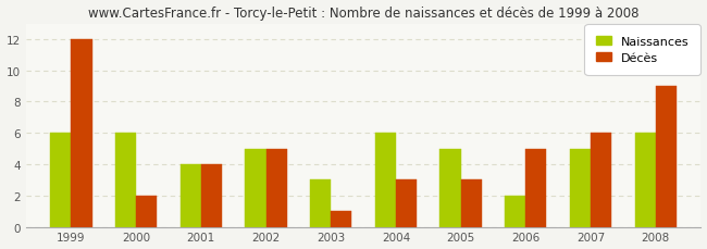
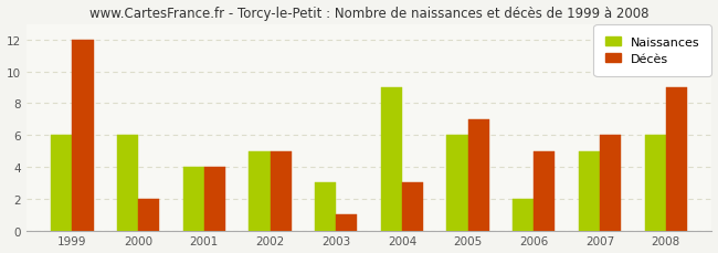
Naissances/2004: 6 -> 9
Naissances/2005: 5 -> 6
Décès/2005: 3 -> 7
